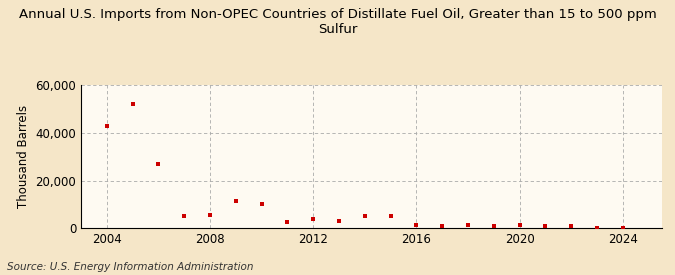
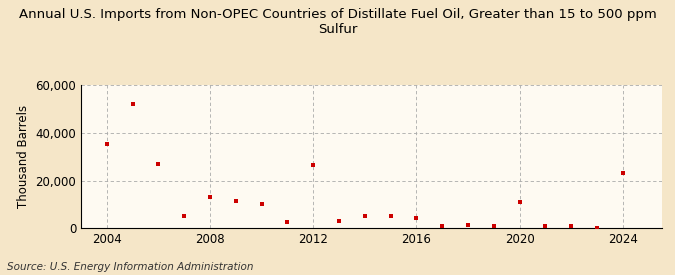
2004: 43,000 -> 35,500
2008: 5,500 -> 13,000
2012: 4,000 -> 26,500
2016: 1,500 -> 4,500
2020: 1,500 -> 11,000
2024: 200 -> 23,000
